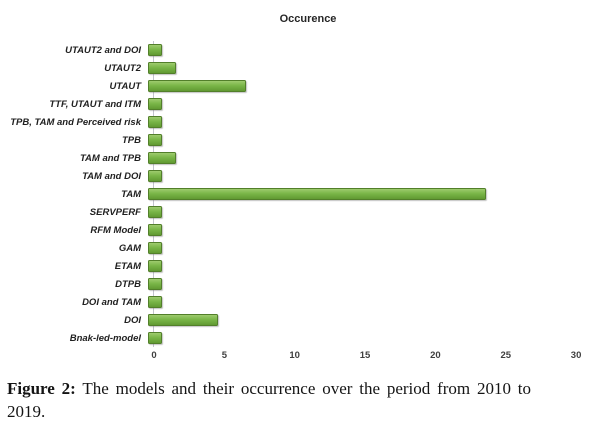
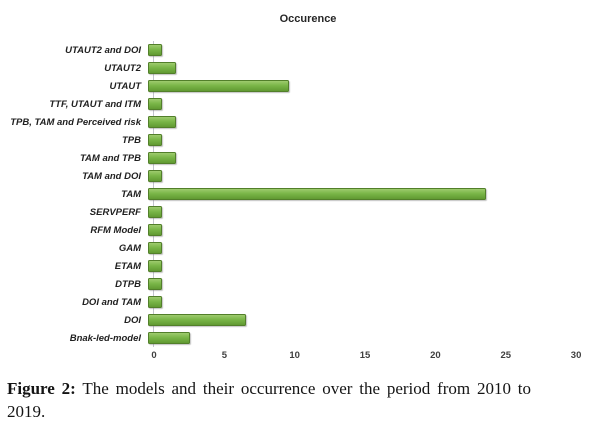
UTAUT: 7 -> 10
TPB, TAM and Perceived risk: 1 -> 2
DOI: 5 -> 7
Bnak-led-model: 1 -> 3
